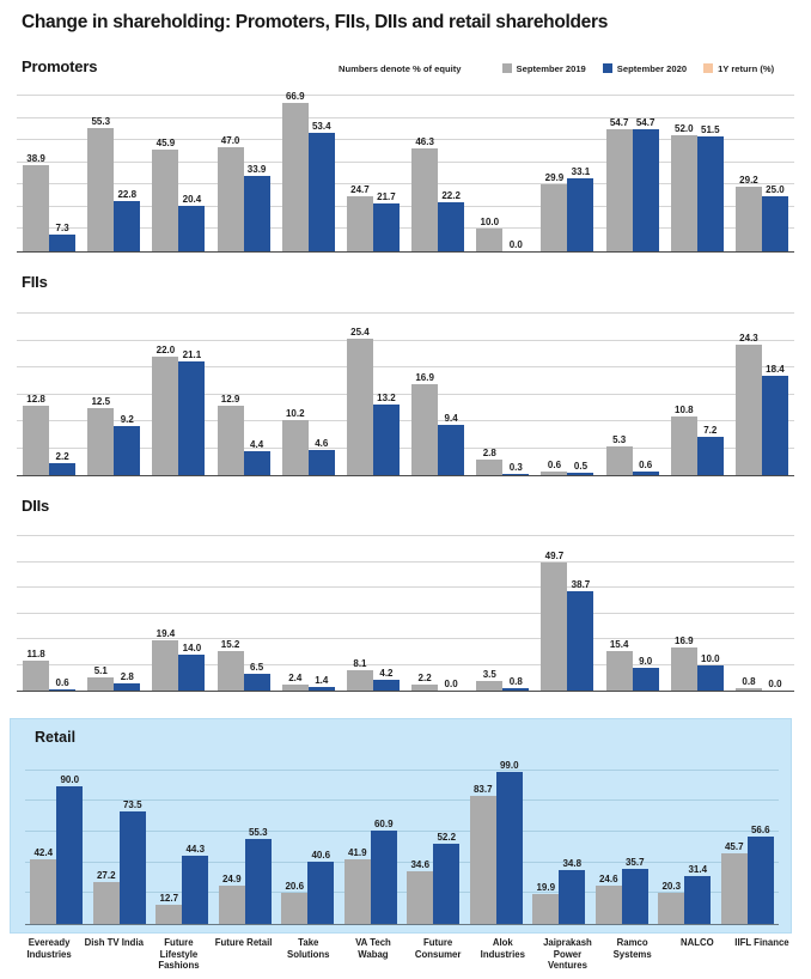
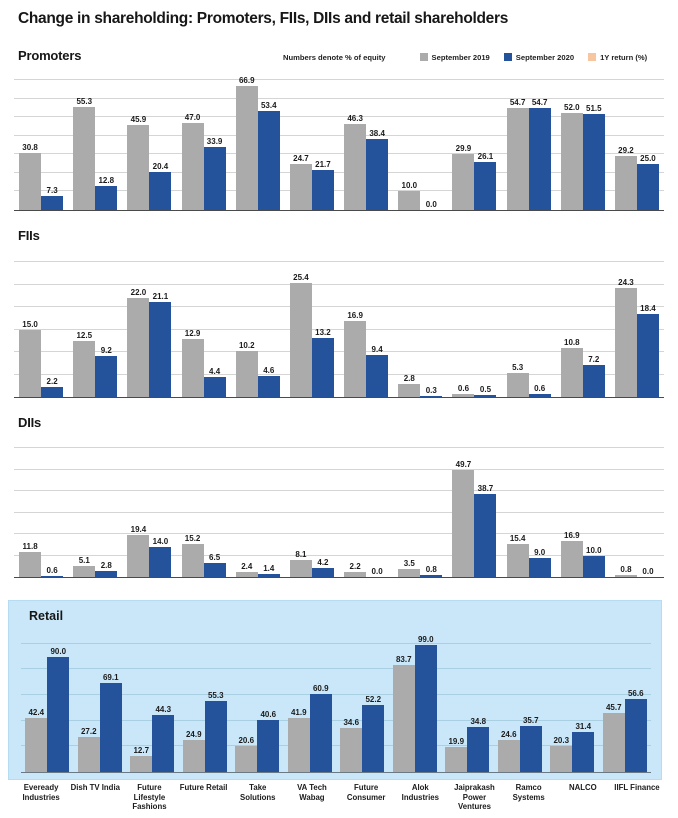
Promoters/September 2019/Eveready Industries: 38.9 -> 30.8
Promoters/September 2020/Dish TV India: 22.8 -> 12.8
Promoters/September 2020/Future Consumer: 22.2 -> 38.4
Promoters/September 2020/Jaiprakash Power Ventures: 33.1 -> 26.1
FIIs/September 2019/Eveready Industries: 12.8 -> 15.0
Retail/September 2020/Dish TV India: 73.5 -> 69.1
